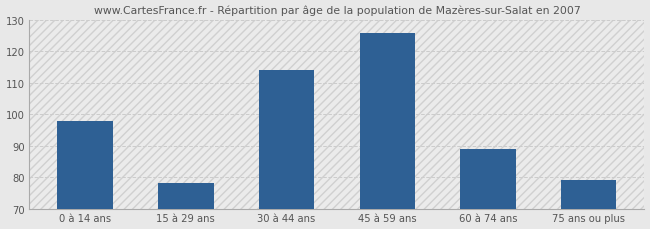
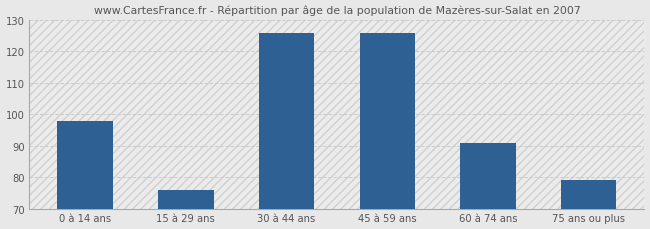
15 à 29 ans: 78 -> 76
30 à 44 ans: 114 -> 126
60 à 74 ans: 89 -> 91
